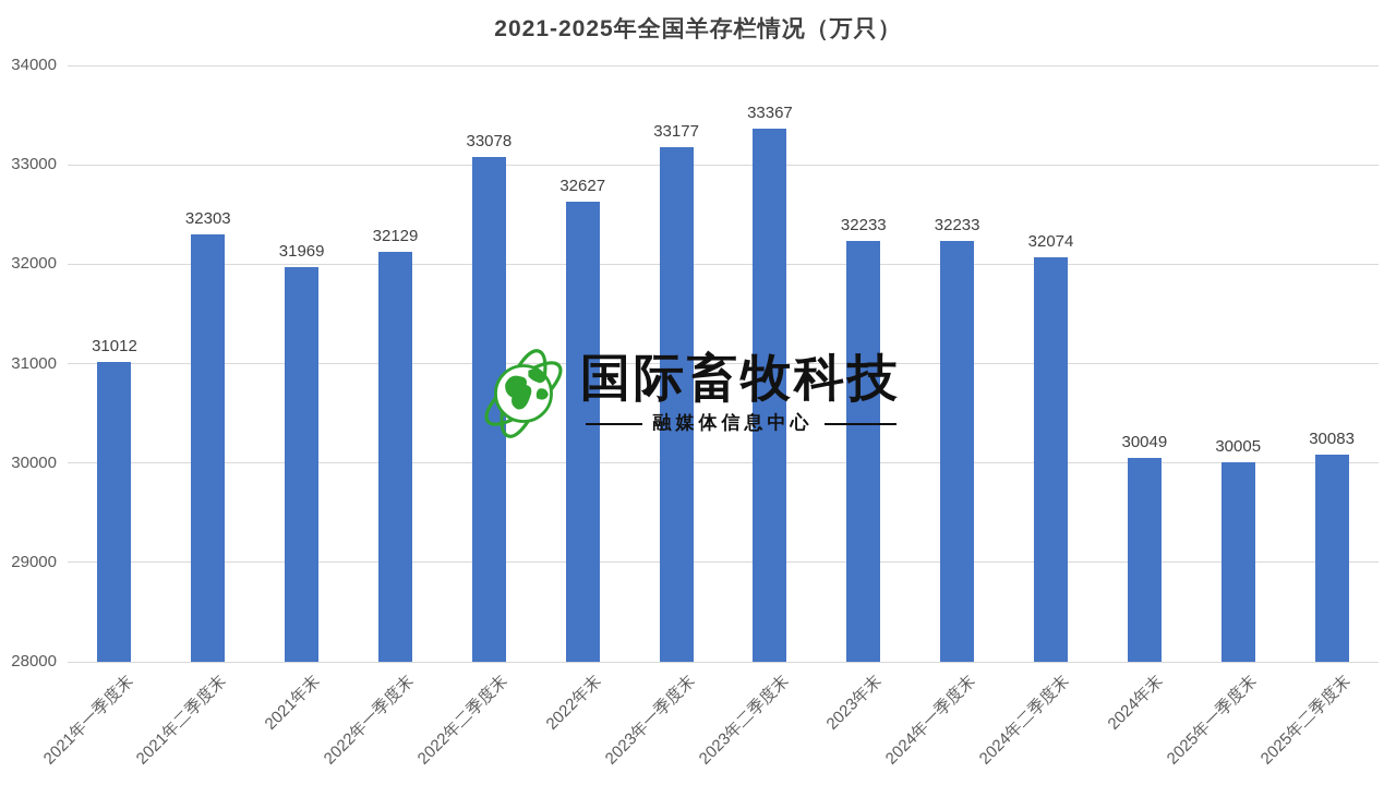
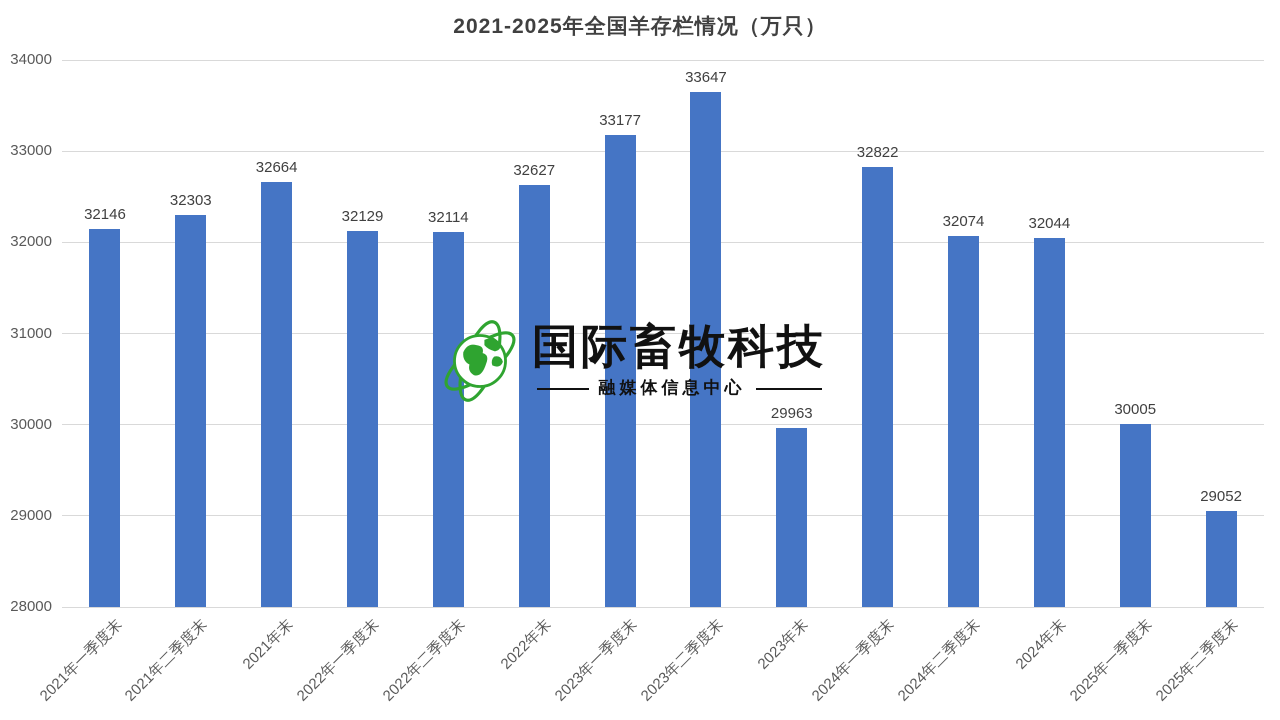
2021年一季度末: 31012 -> 32146
2021年末: 31969 -> 32664
2022年二季度末: 33078 -> 32114
2023年二季度末: 33367 -> 33647
2023年末: 32233 -> 29963
2024年一季度末: 32233 -> 32822
2024年末: 30049 -> 32044
2025年二季度末: 30083 -> 29052
